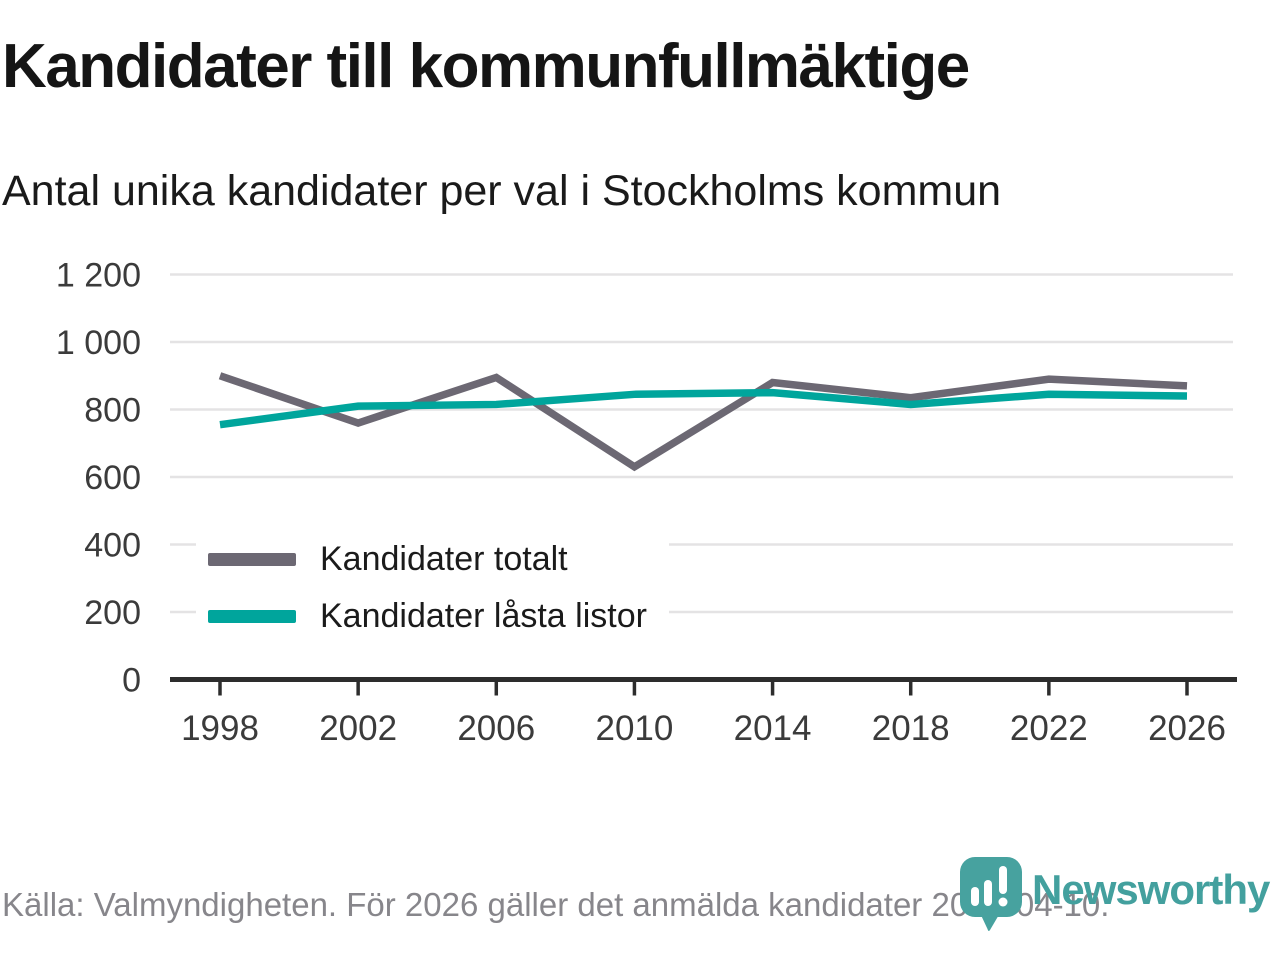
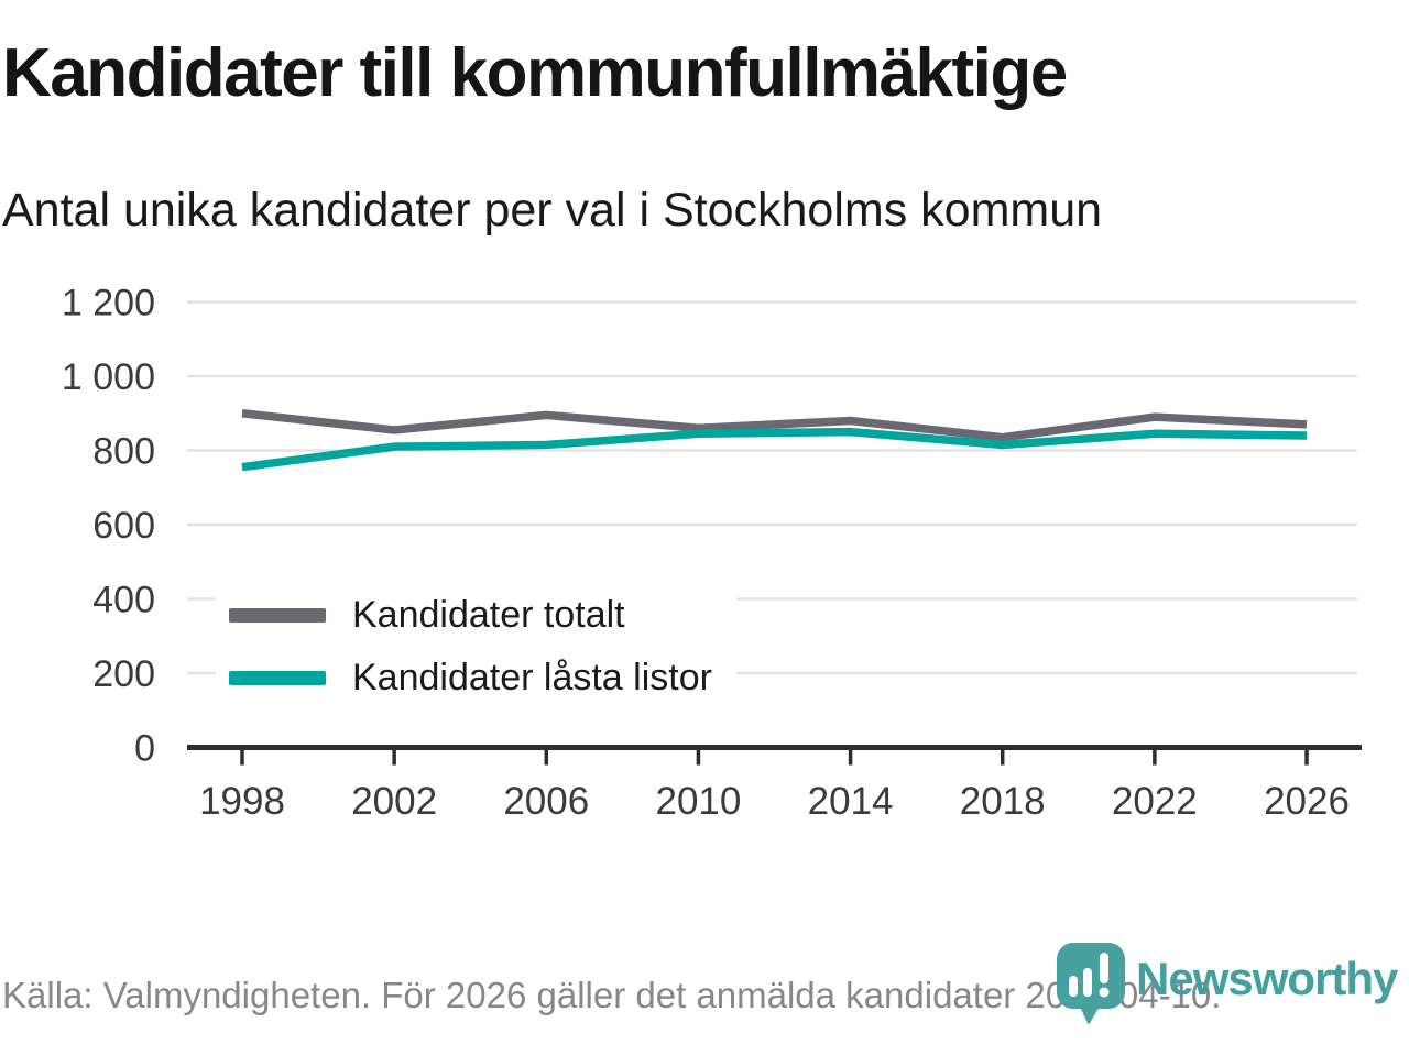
Kandidater totalt/2002: 760 -> 860
Kandidater totalt/2010: 630 -> 860
